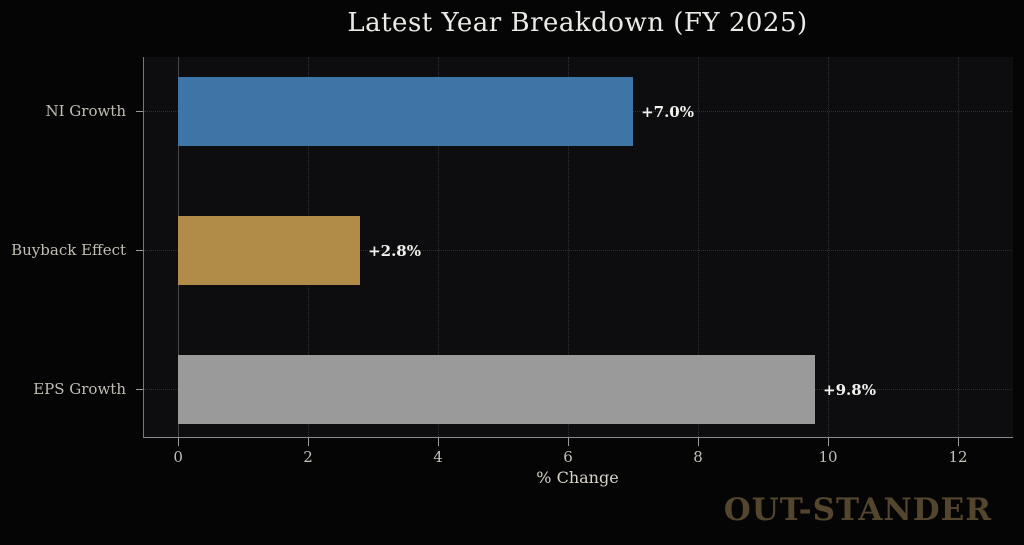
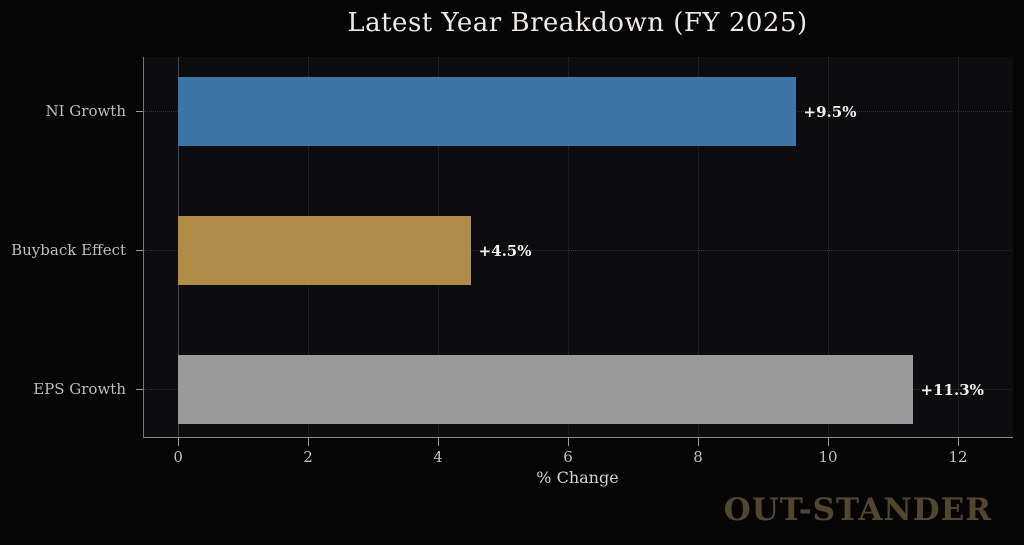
NI Growth: +7.0% -> +9.5%
Buyback Effect: +2.8% -> +4.5%
EPS Growth: +9.8% -> +11.3%
